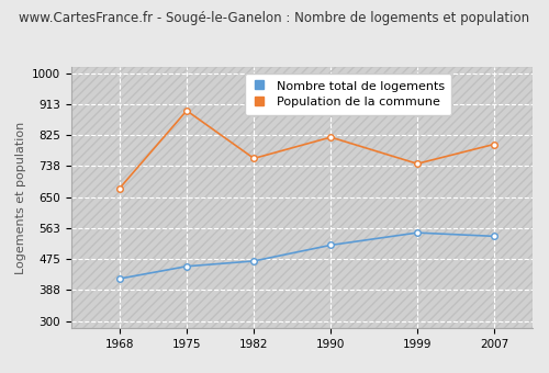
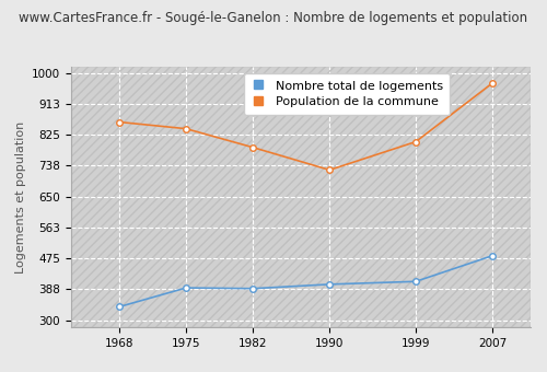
Nombre total de logements/1968: 420 -> 338
Population de la commune/1968: 675 -> 862
Nombre total de logements/1975: 455 -> 392
Population de la commune/1975: 895 -> 843
Nombre total de logements/1982: 470 -> 390
Population de la commune/1982: 760 -> 790
Nombre total de logements/1990: 515 -> 402
Population de la commune/1990: 820 -> 726
Nombre total de logements/1999: 550 -> 410
Population de la commune/1999: 745 -> 806
Nombre total de logements/2007: 540 -> 483
Population de la commune/2007: 800 -> 972
